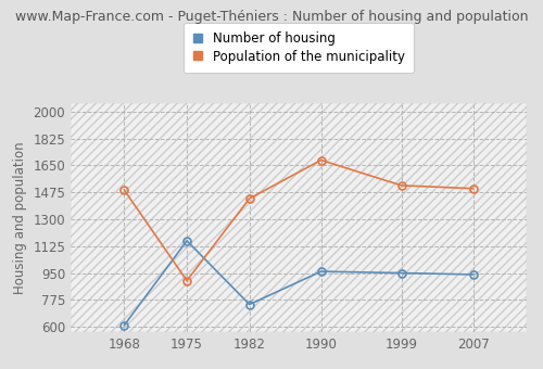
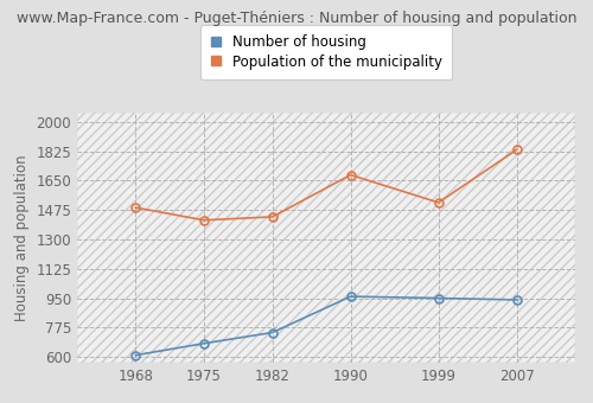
Number of housing/1975: 1160 -> 680
Population of the municipality/1975: 900 -> 1420
Population of the municipality/2007: 1500 -> 1840
